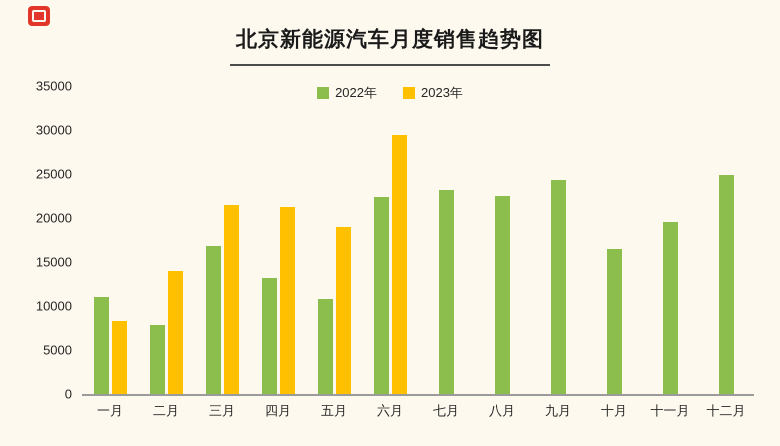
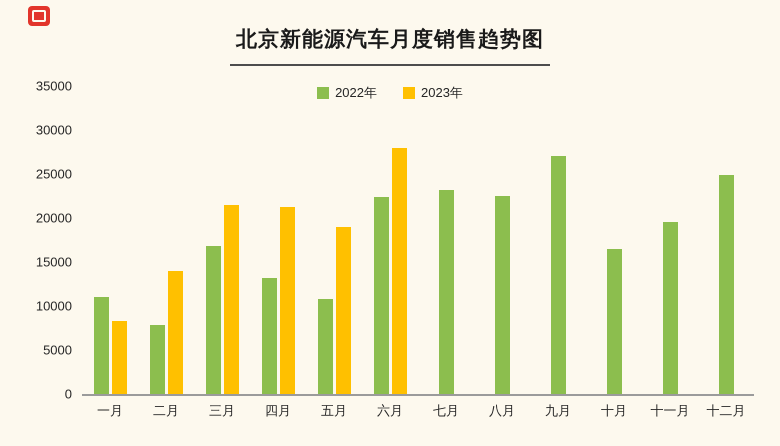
2023年/六月: 29000 -> 28000
2022年/九月: 24000 -> 27000
